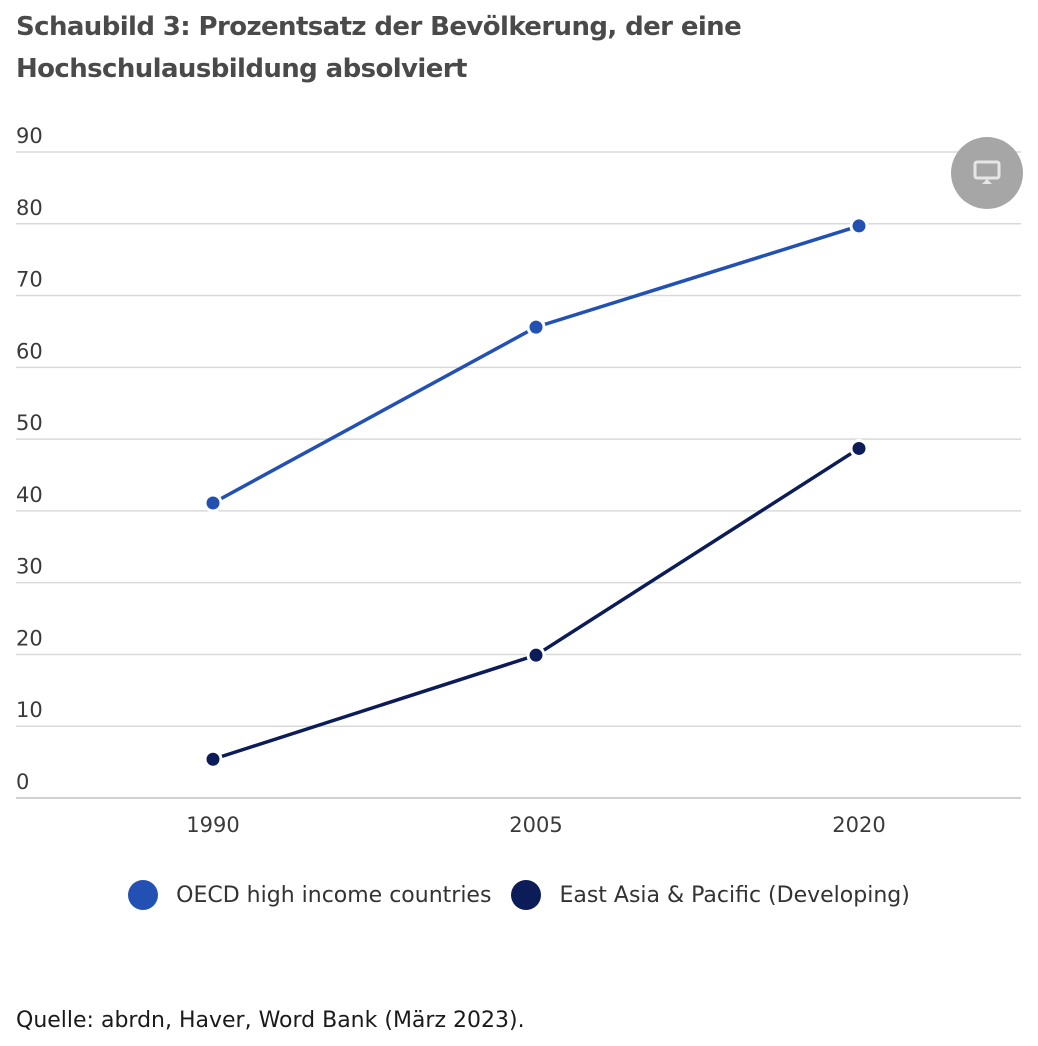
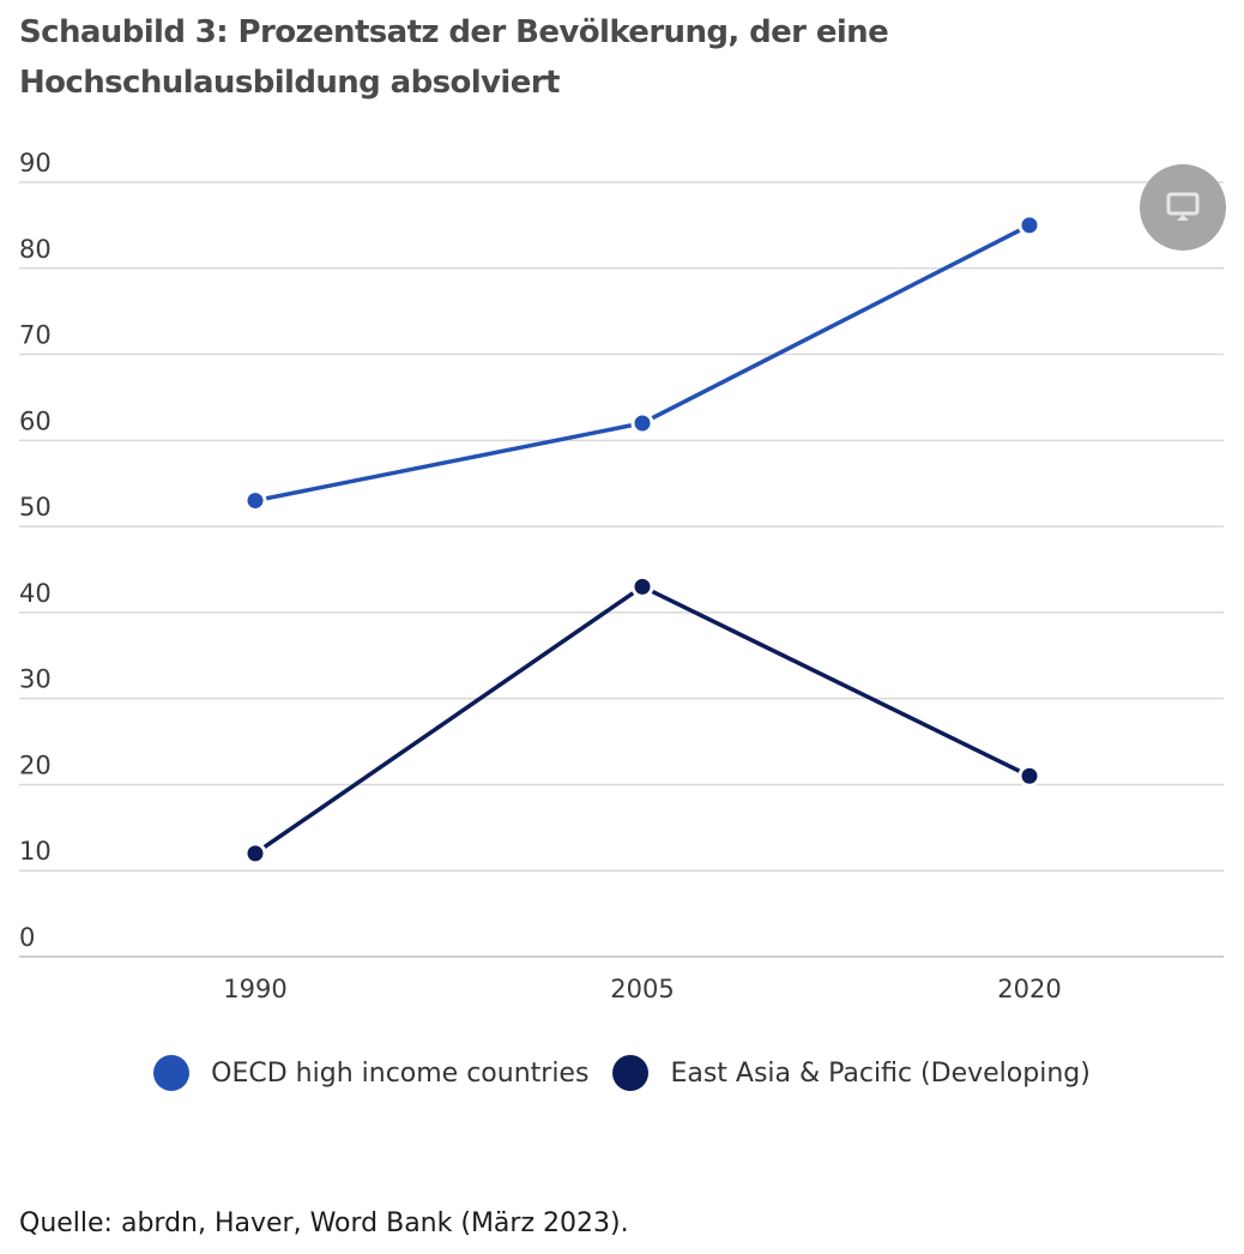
OECD high income countries/1990: 41 -> 53
East Asia & Pacific (Developing)/1990: 5 -> 12
OECD high income countries/2005: 66 -> 62
East Asia & Pacific (Developing)/2005: 20 -> 43
OECD high income countries/2020: 80 -> 85
East Asia & Pacific (Developing)/2020: 49 -> 21
